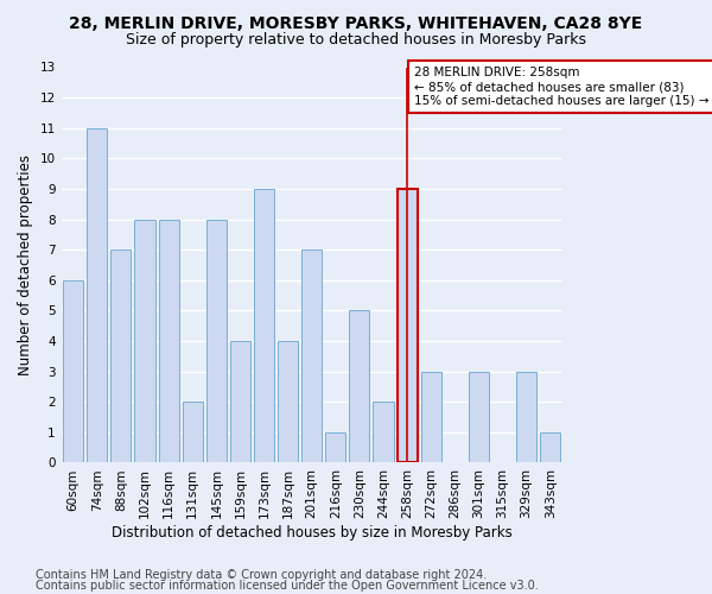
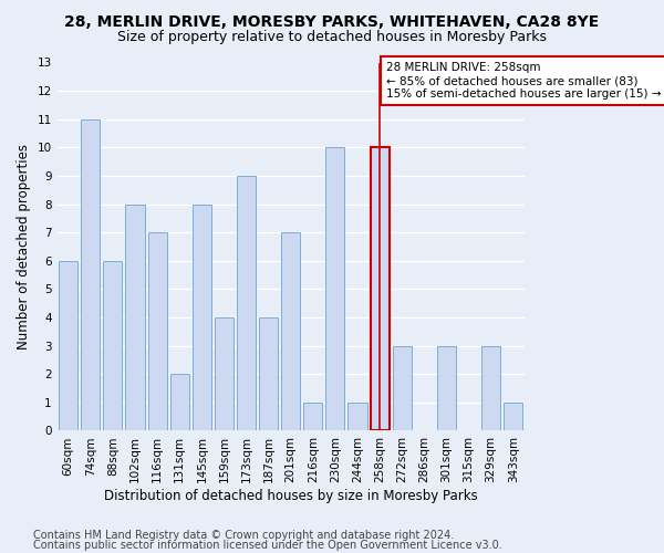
88sqm: 7 -> 6
116sqm: 8 -> 7
230sqm: 5 -> 10
244sqm: 2 -> 1
258sqm: 9 -> 10
